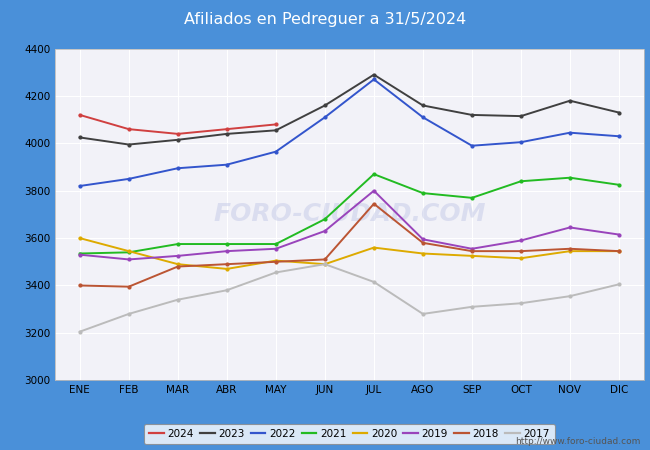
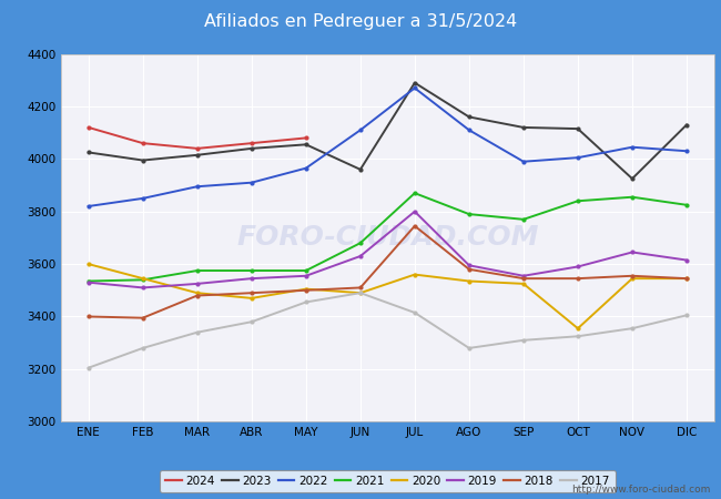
2023/JUN: 4160 -> 3960
2020/OCT: 3515 -> 3355
2023/NOV: 4180 -> 3925
